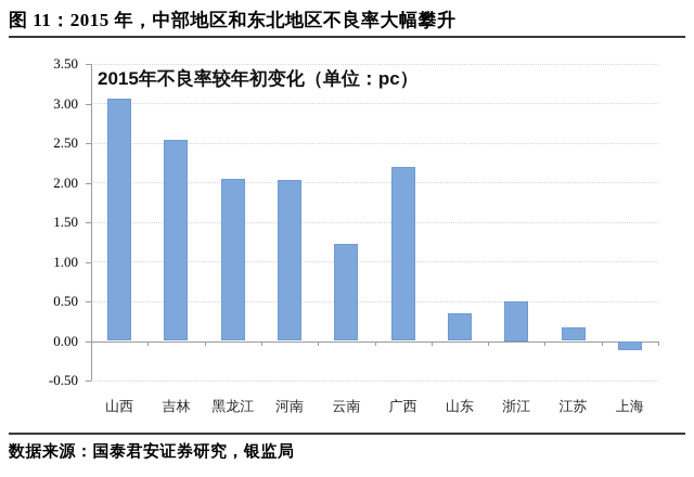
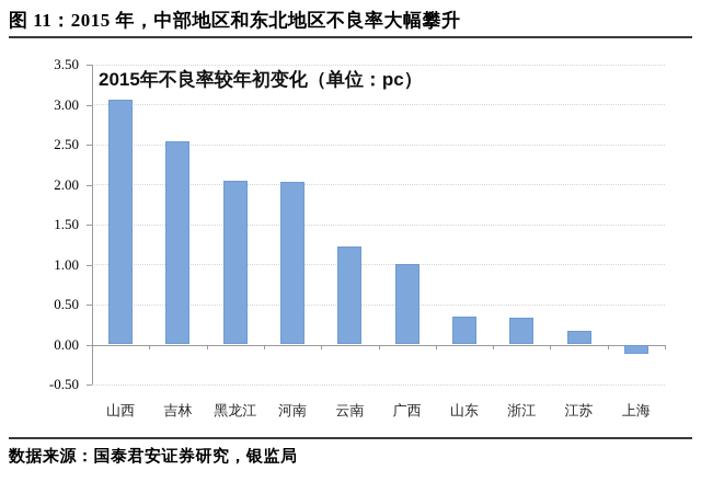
广西: 2.2 -> 1.0
浙江: 0.5 -> 0.3
